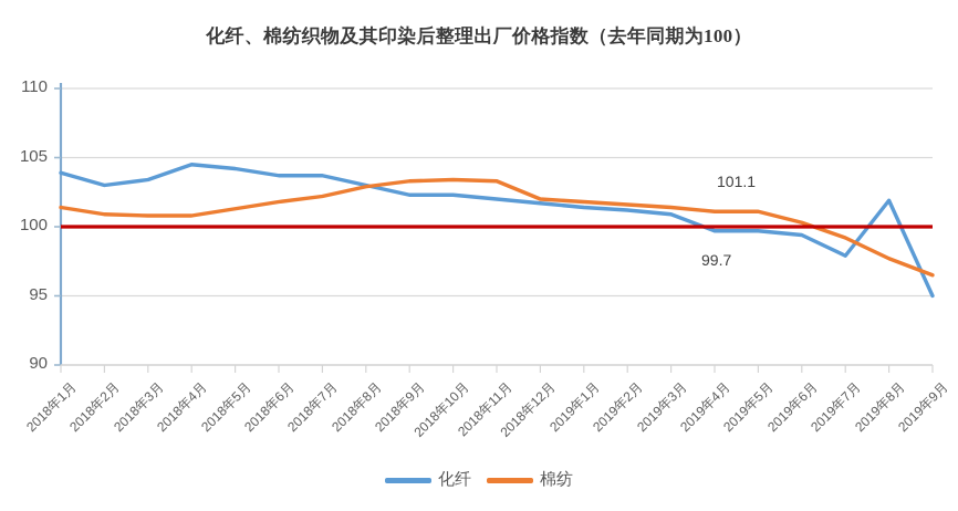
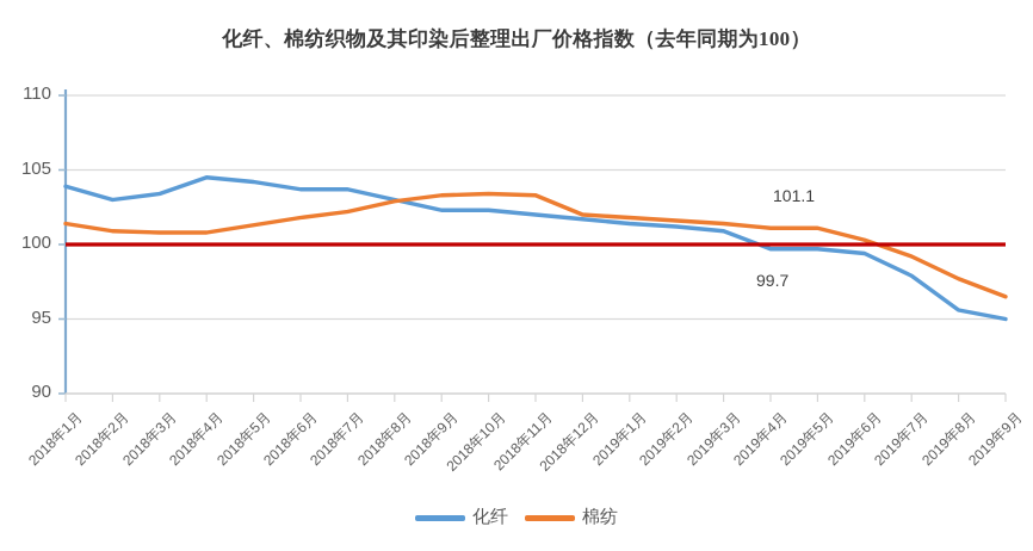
化纤/2019年8月: 101.9 -> 95.6
